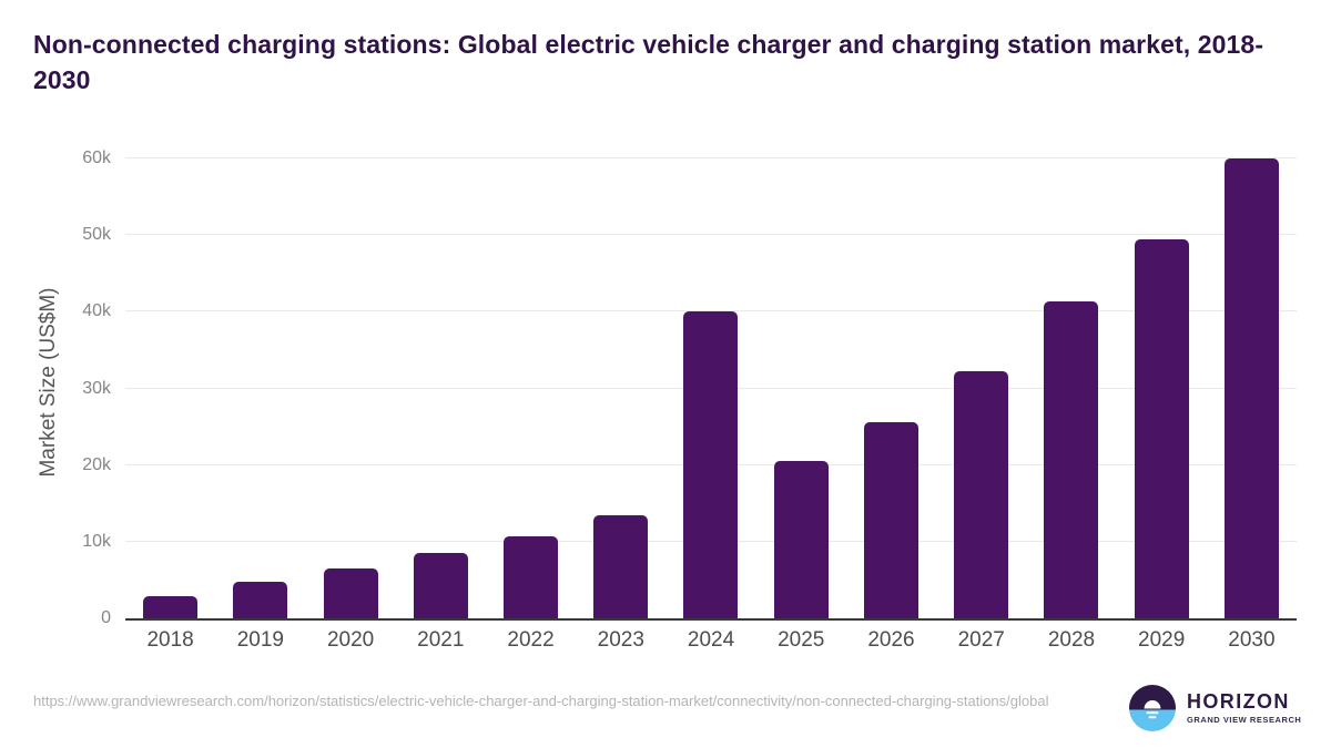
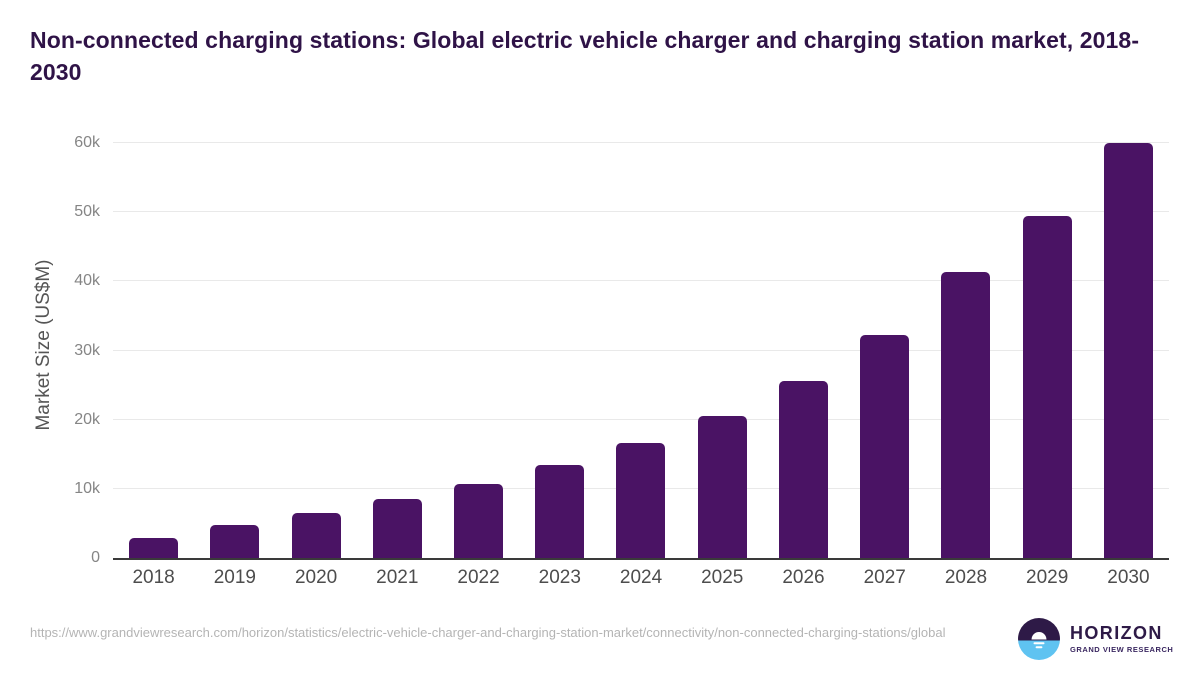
2024: 40k -> 17k
